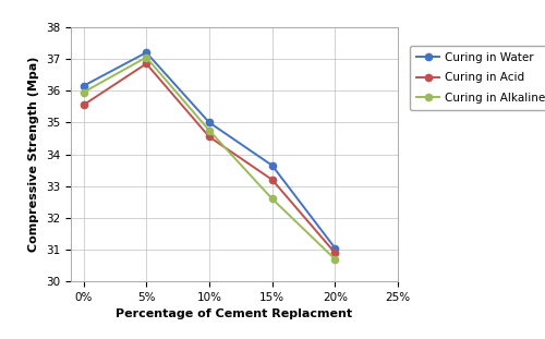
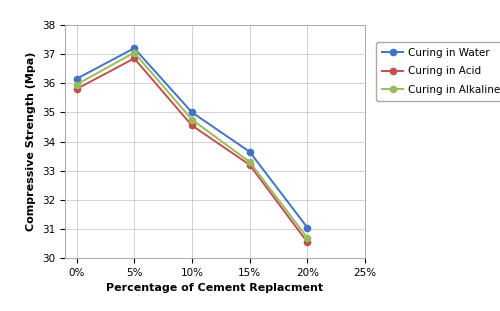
Curing in Acid/0%: 35.55 -> 35.80
Curing in Alkaline/15%: 32.60 -> 33.30
Curing in Acid/20%: 30.90 -> 30.55
